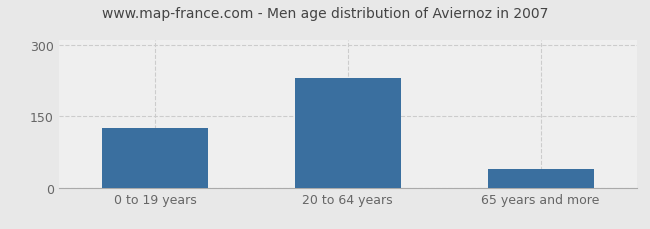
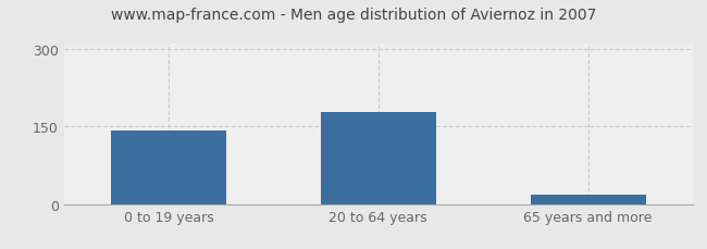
0 to 19 years: 125 -> 143
20 to 64 years: 230 -> 178
65 years and more: 40 -> 18
